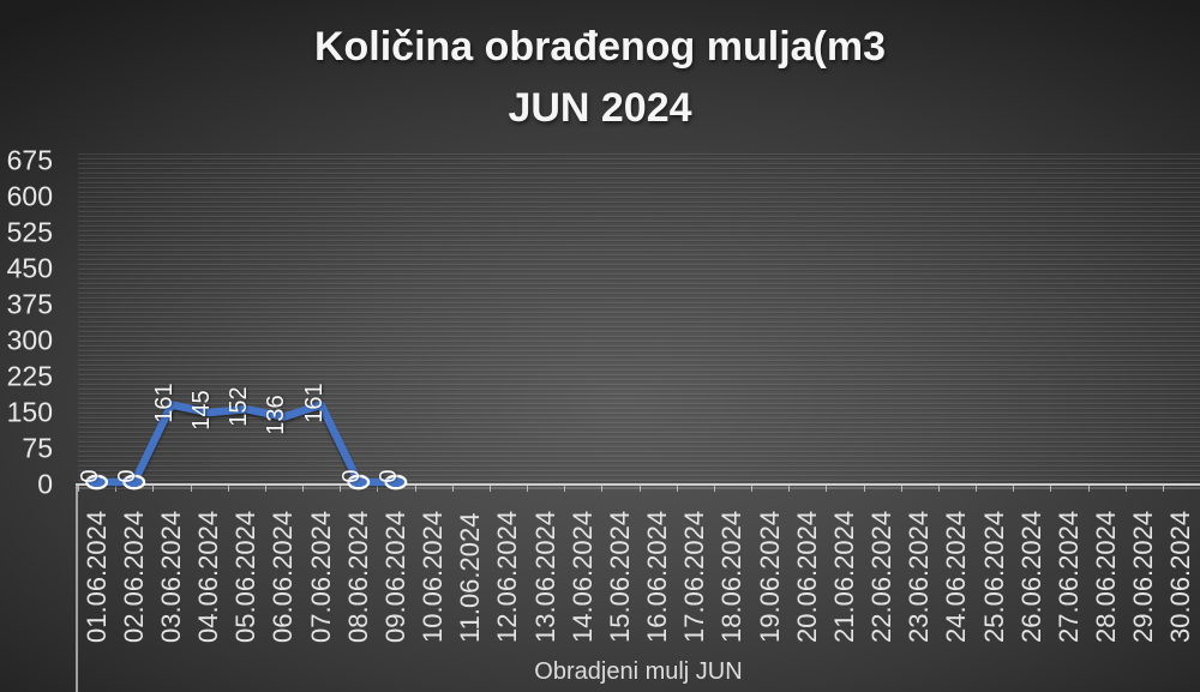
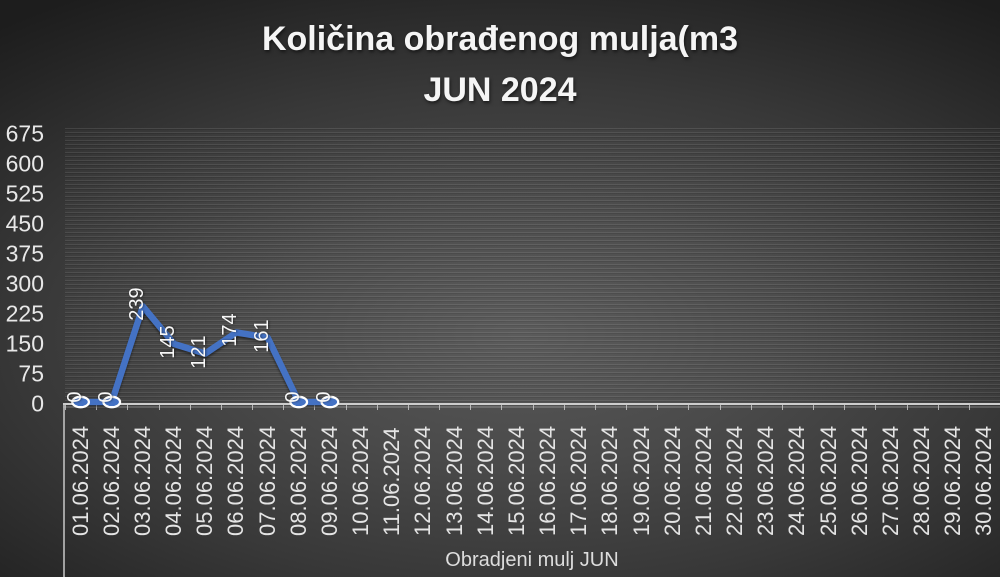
03.06.2024: 161 -> 239
05.06.2024: 152 -> 121
06.06.2024: 136 -> 174
